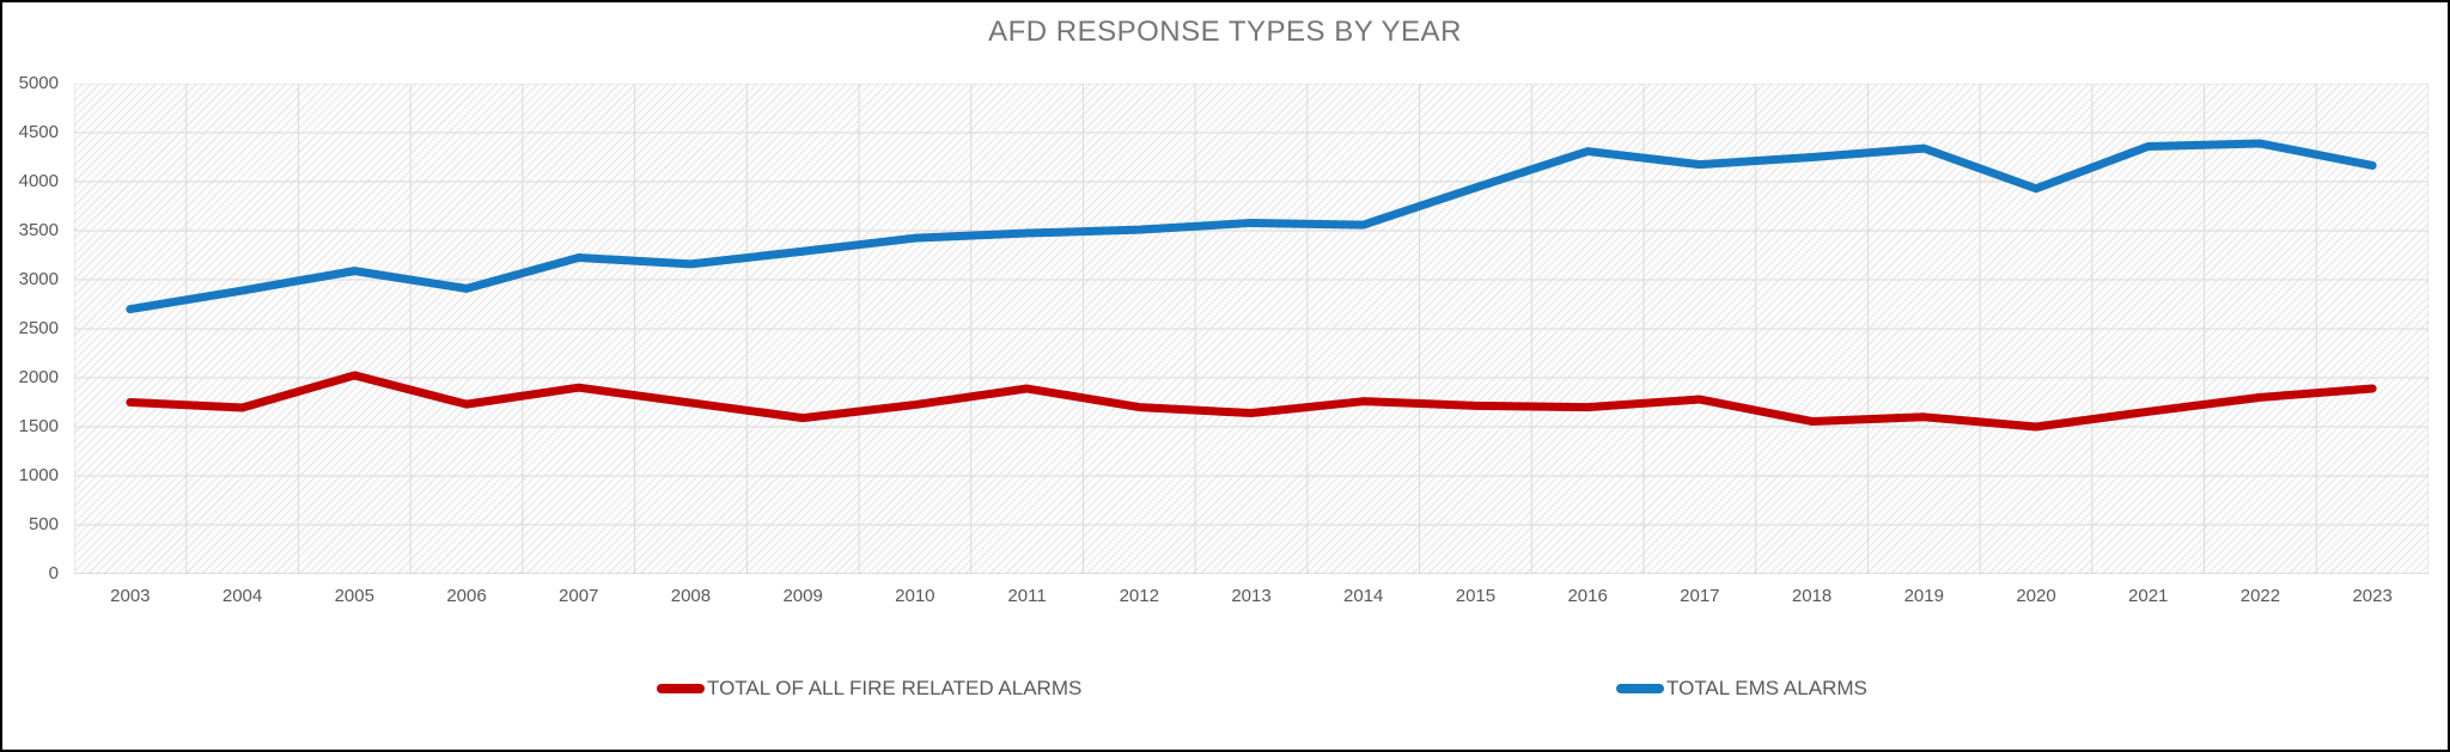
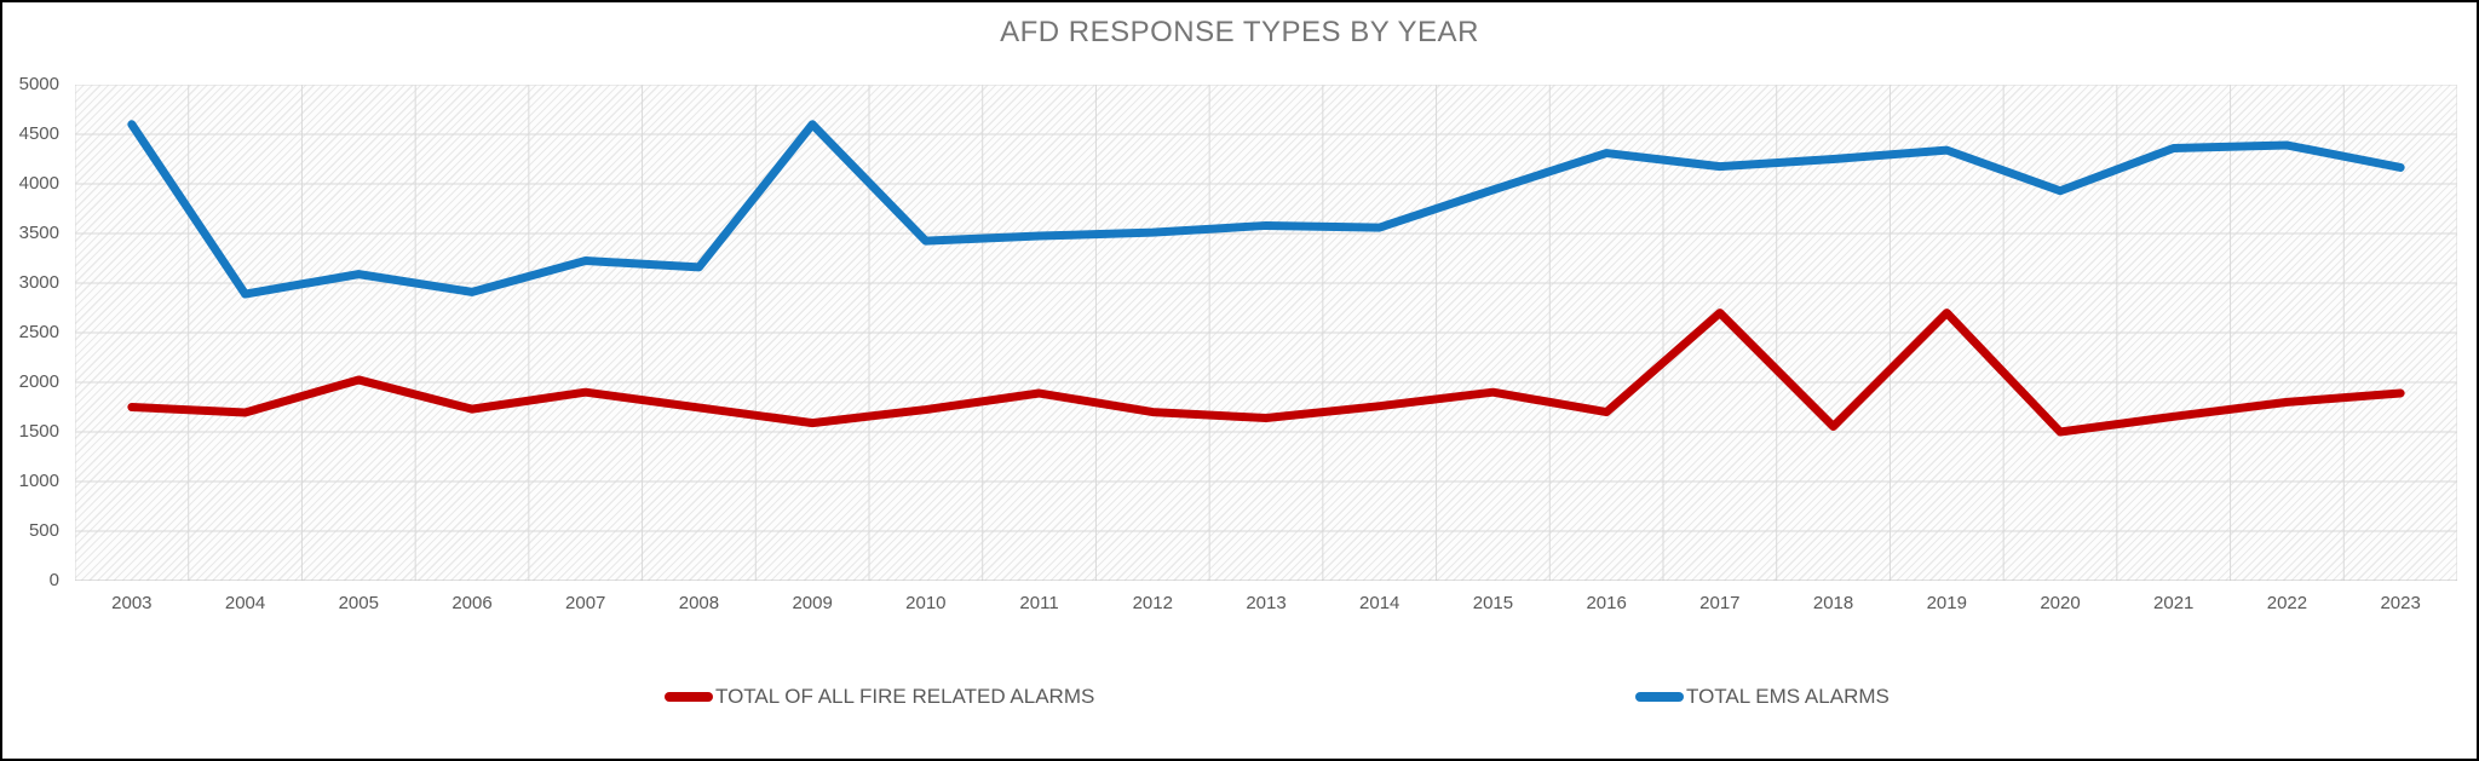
TOTAL EMS ALARMS/2003: 2700 -> 4600
TOTAL EMS ALARMS/2009: 3300 -> 4600
TOTAL OF ALL FIRE RELATED ALARMS/2015: 1700 -> 1900
TOTAL OF ALL FIRE RELATED ALARMS/2017: 1800 -> 2700
TOTAL OF ALL FIRE RELATED ALARMS/2019: 1600 -> 2700
